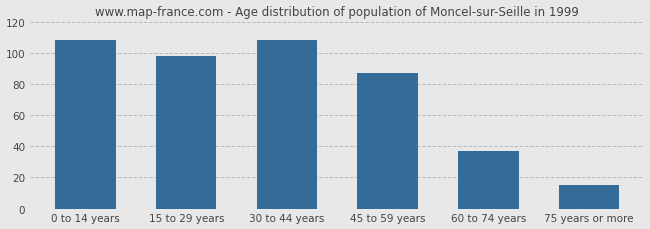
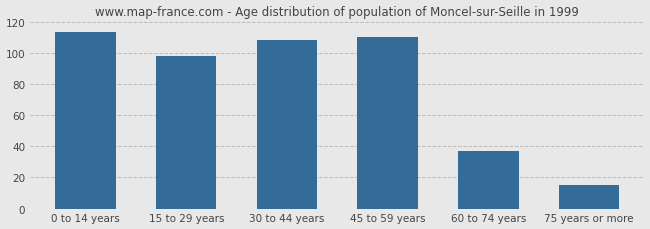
0 to 14 years: 108 -> 113
45 to 59 years: 87 -> 110
